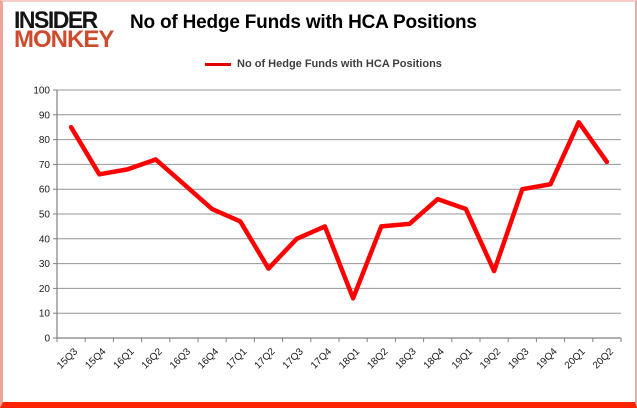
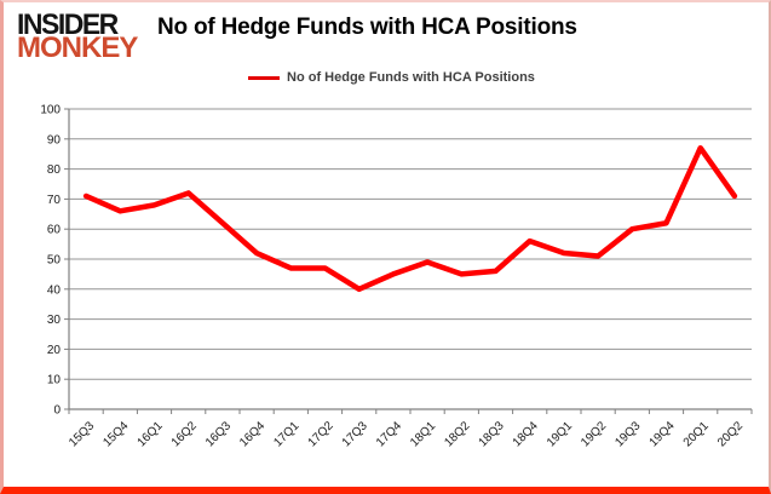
15Q3: 85 -> 71
17Q2: 28 -> 47
18Q1: 16 -> 49
19Q2: 27 -> 51
